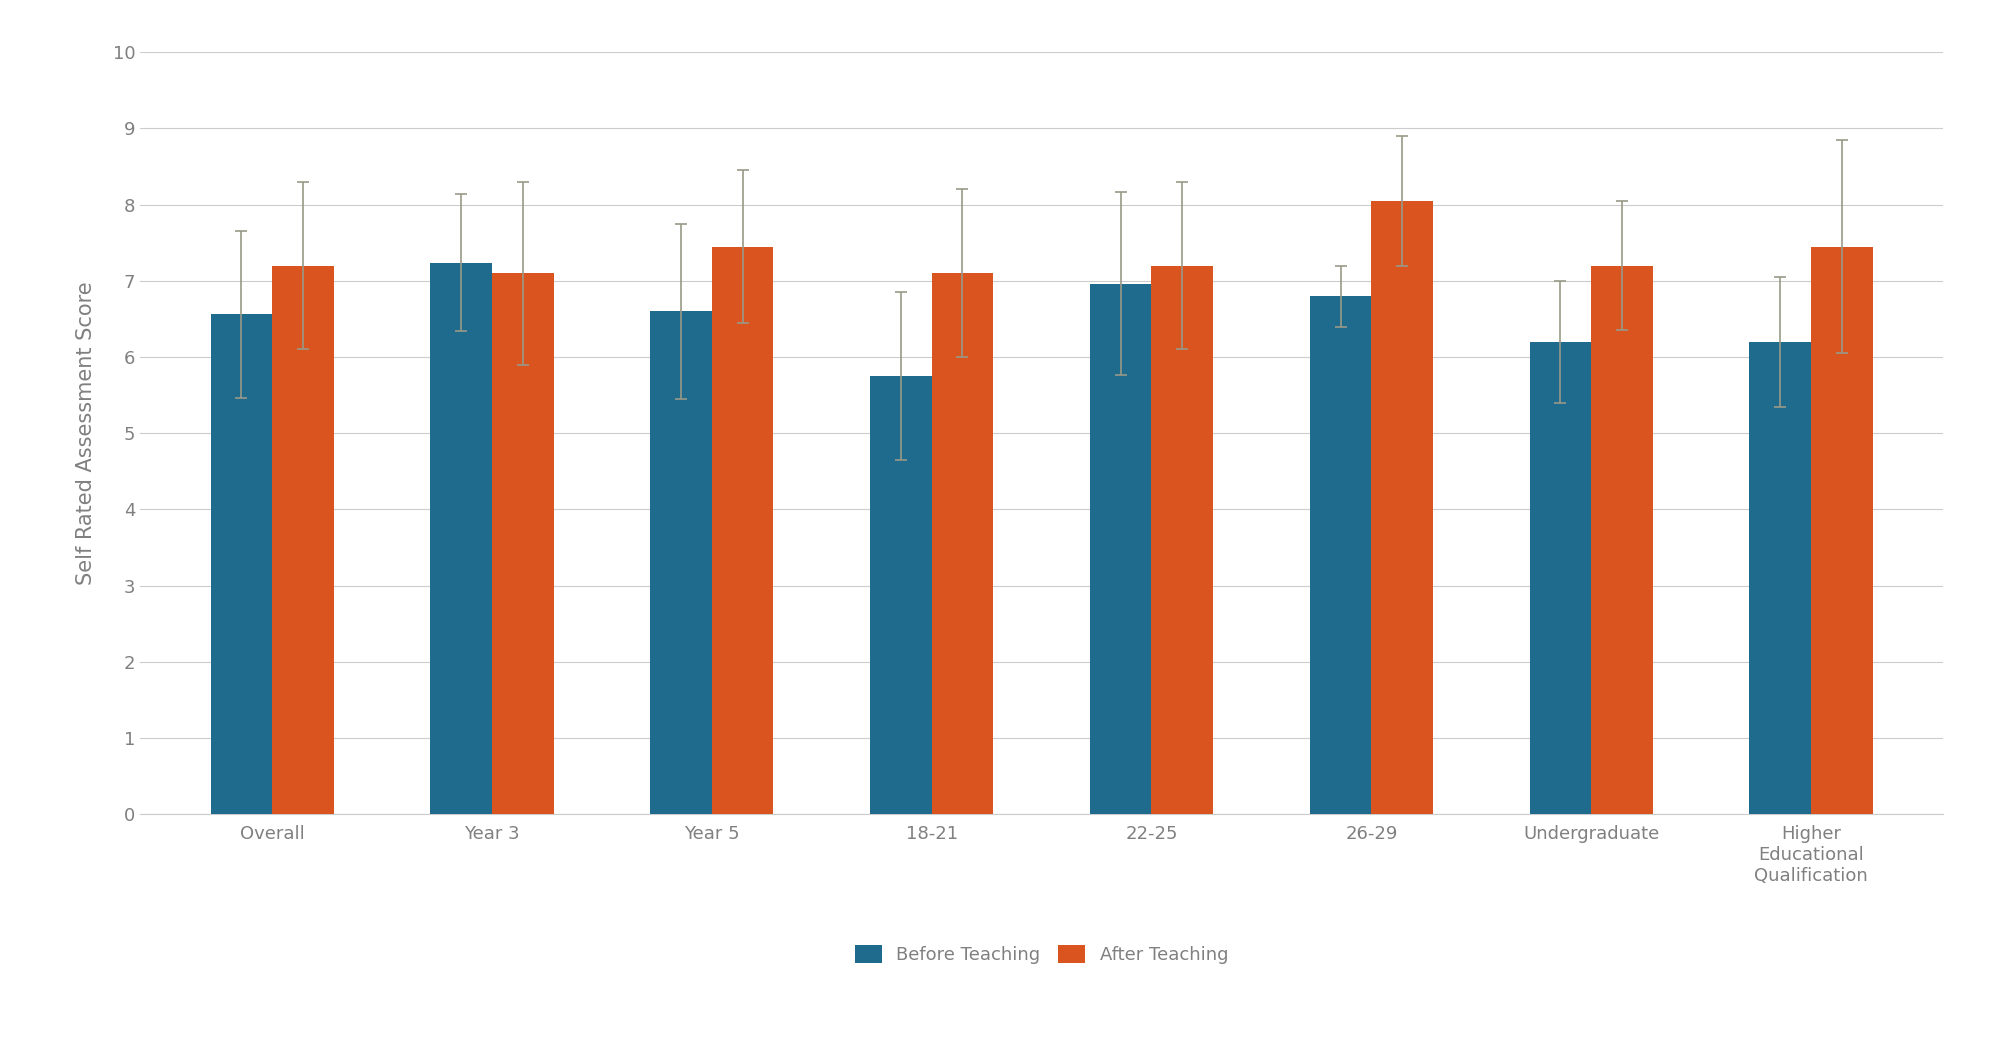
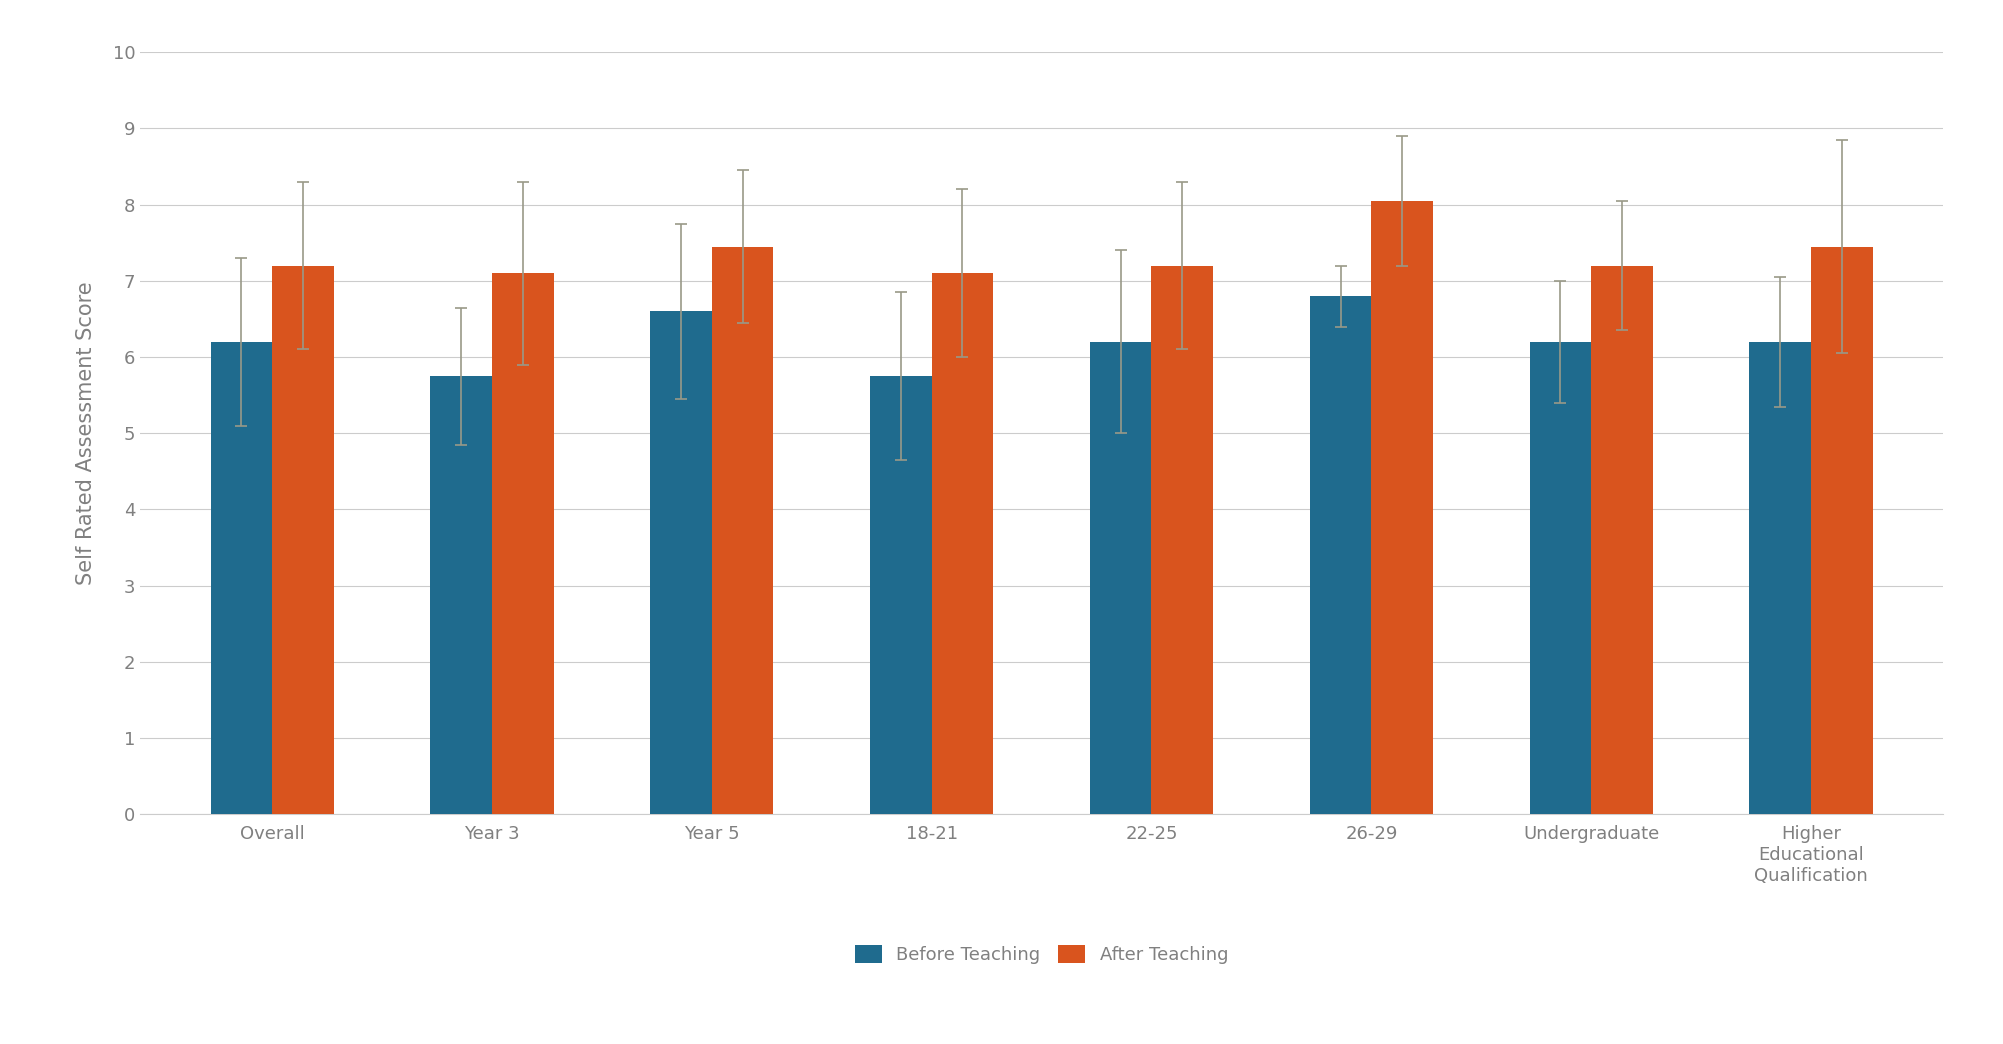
Before Teaching/Overall: 6.56 -> 6.20
Before Teaching/Year 3: 7.24 -> 5.75
Before Teaching/22-25: 6.96 -> 6.20
